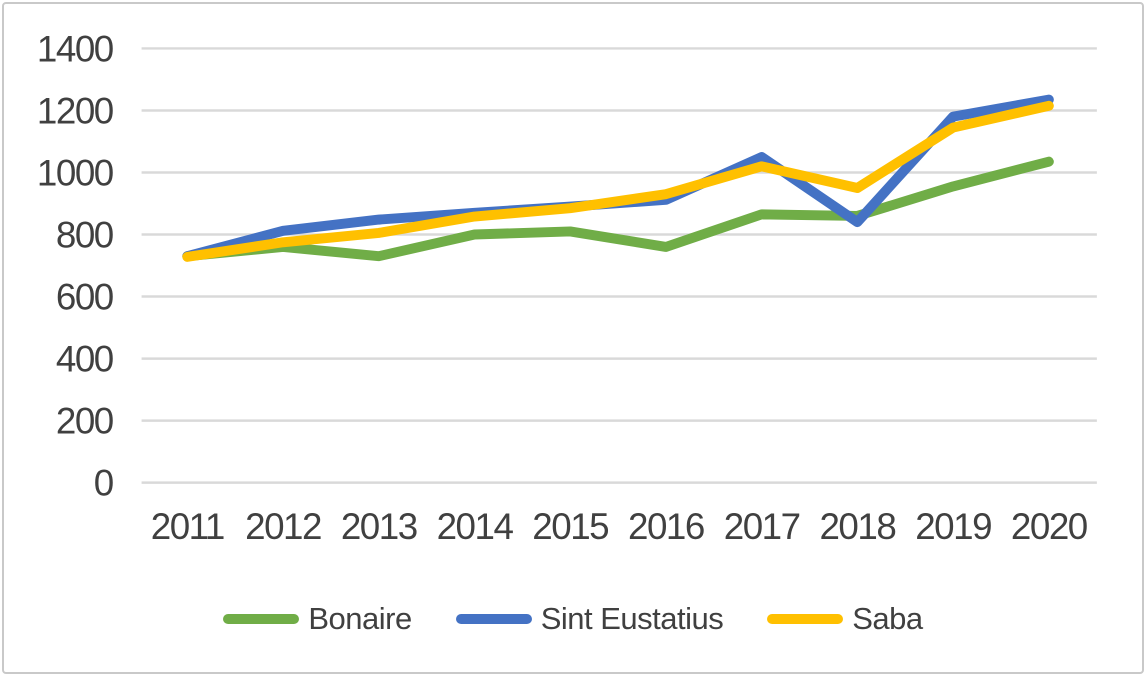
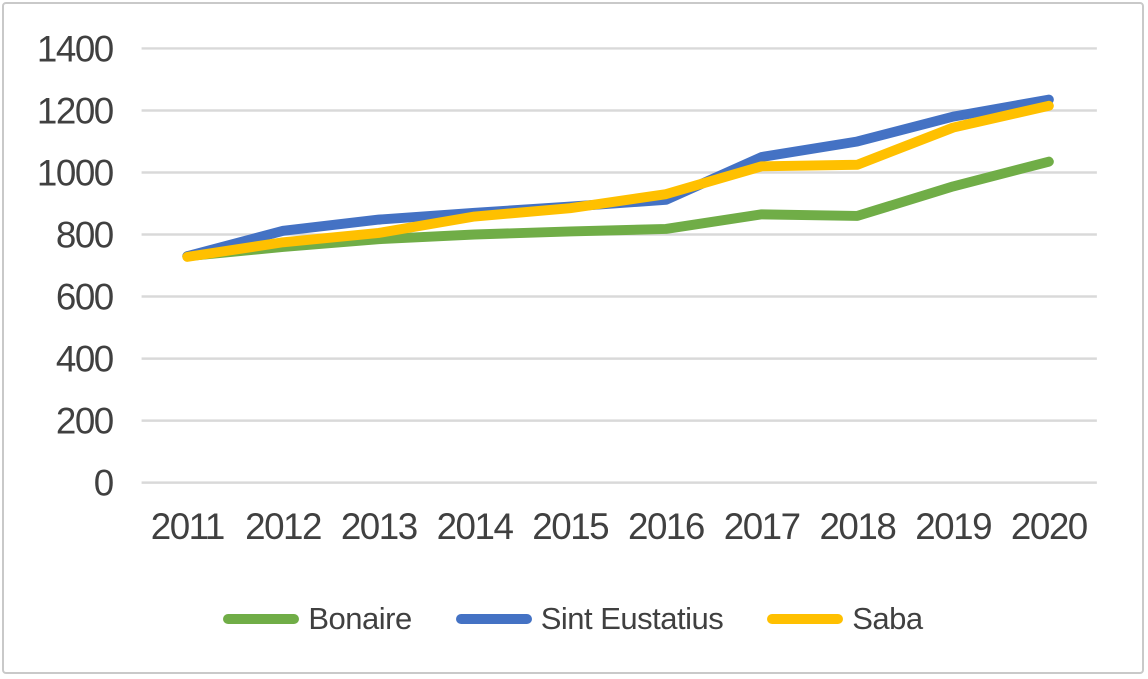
Bonaire/2013: 730 -> 780
Bonaire/2016: 760 -> 820
Sint Eustatius/2018: 840 -> 1100
Saba/2018: 950 -> 1020
